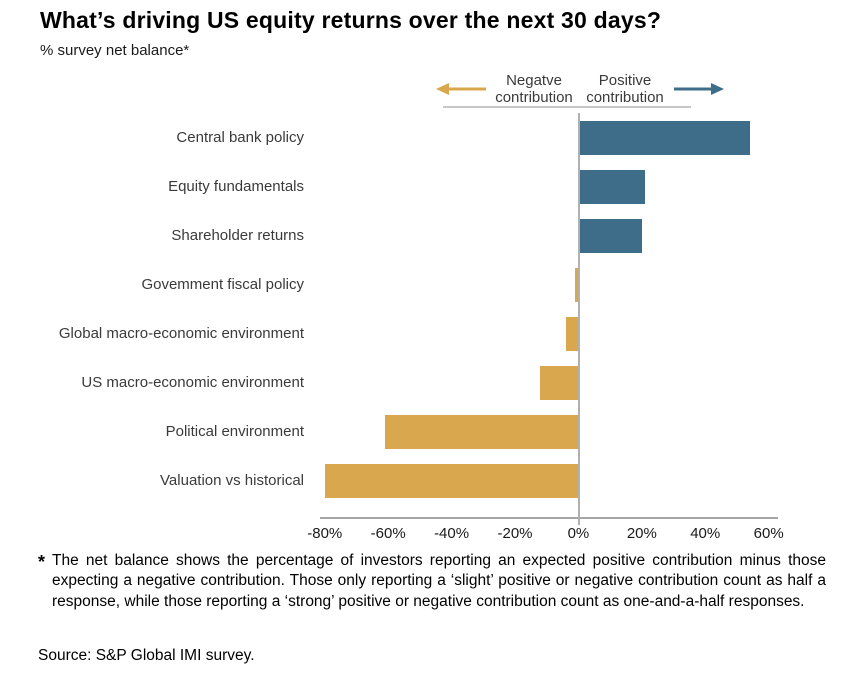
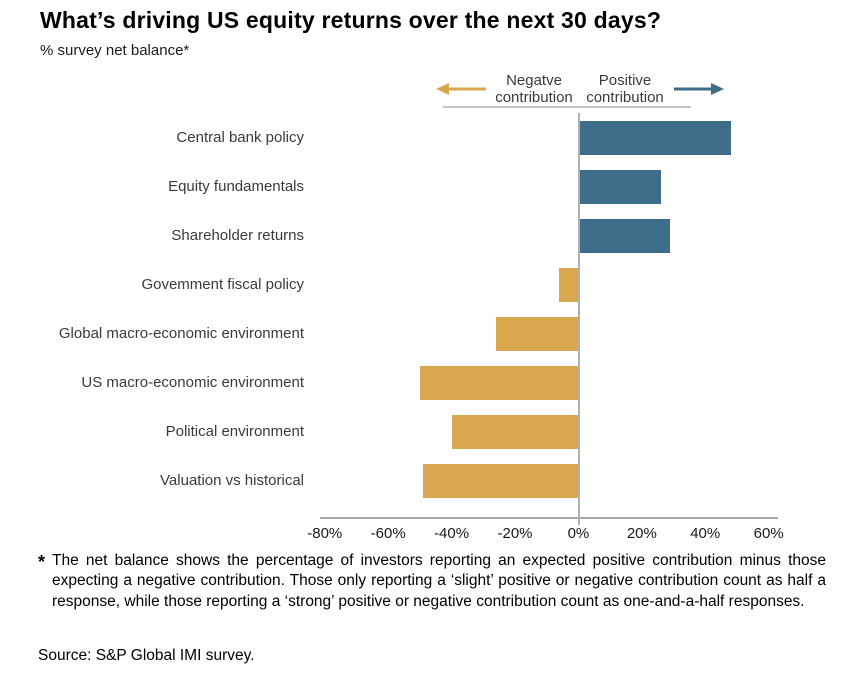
Central bank policy: 54% -> 48%
Equity fundamentals: 21% -> 26%
Shareholder returns: 20% -> 29%
Govemment fiscal policy: -1% -> -6%
Global macro-economic environment: -4% -> -26%
US macro-economic environment: -12% -> -50%
Political environment: -61% -> -40%
Valuation vs historical: -80% -> -49%
